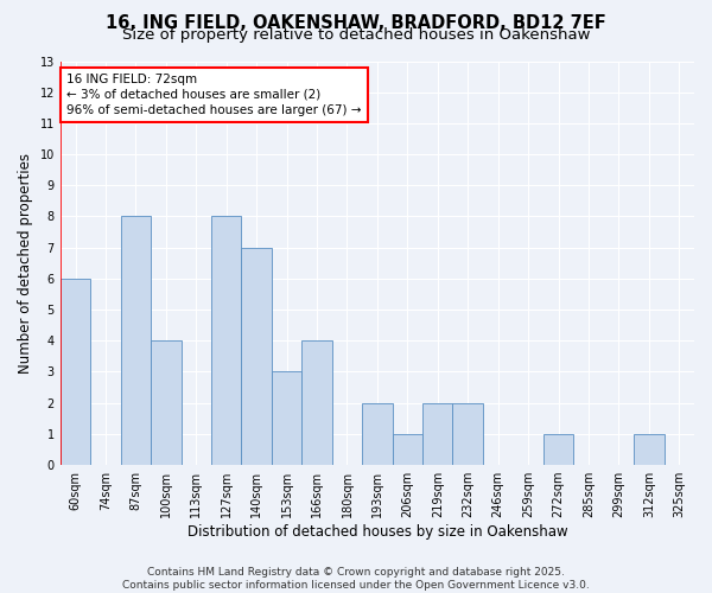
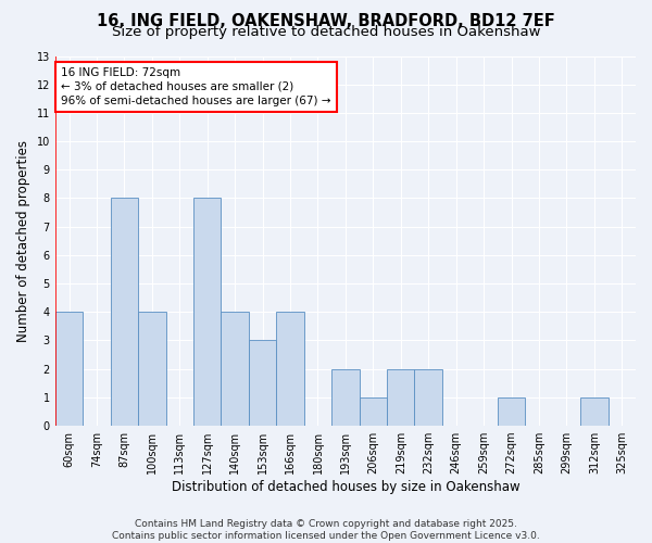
60sqm: 6 -> 4
140sqm: 7 -> 4
